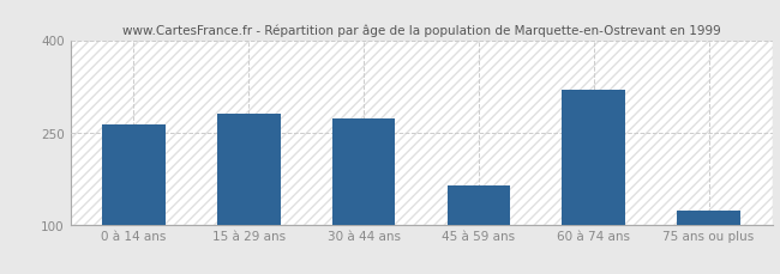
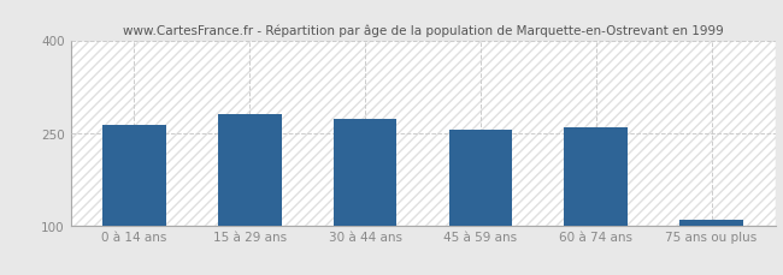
45 à 59 ans: 164 -> 255
60 à 74 ans: 320 -> 258
75 ans ou plus: 122 -> 108
